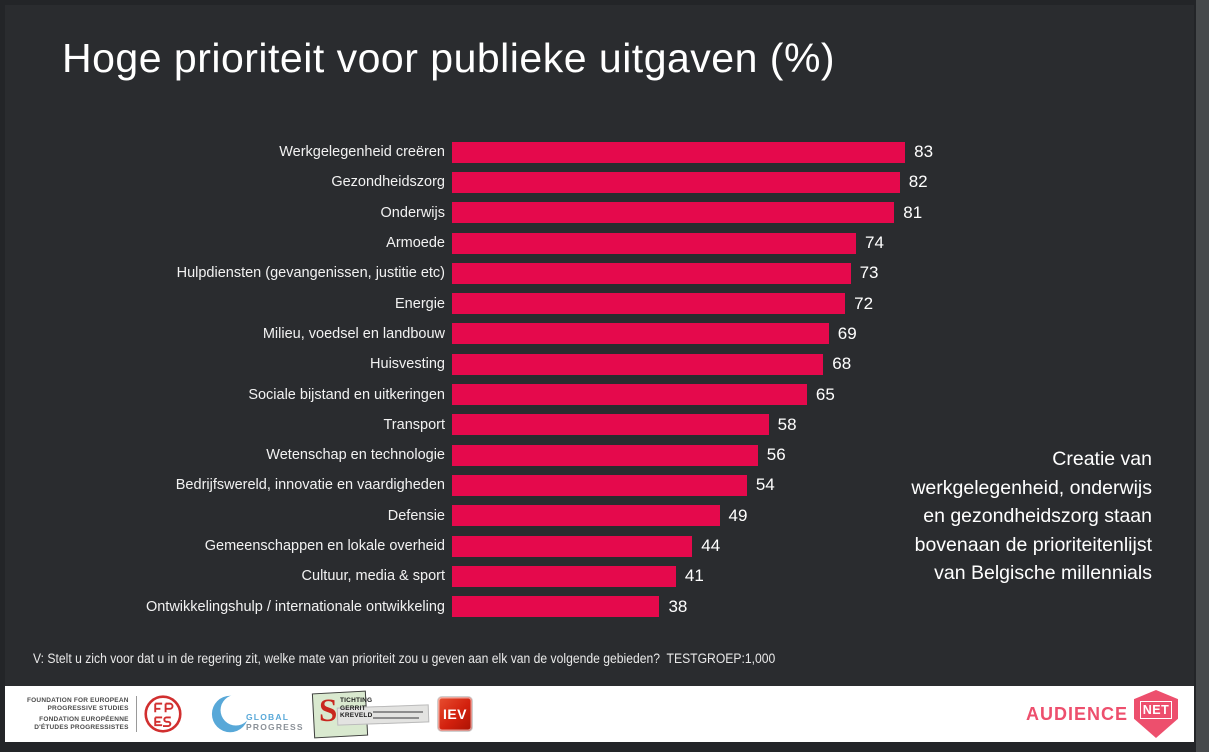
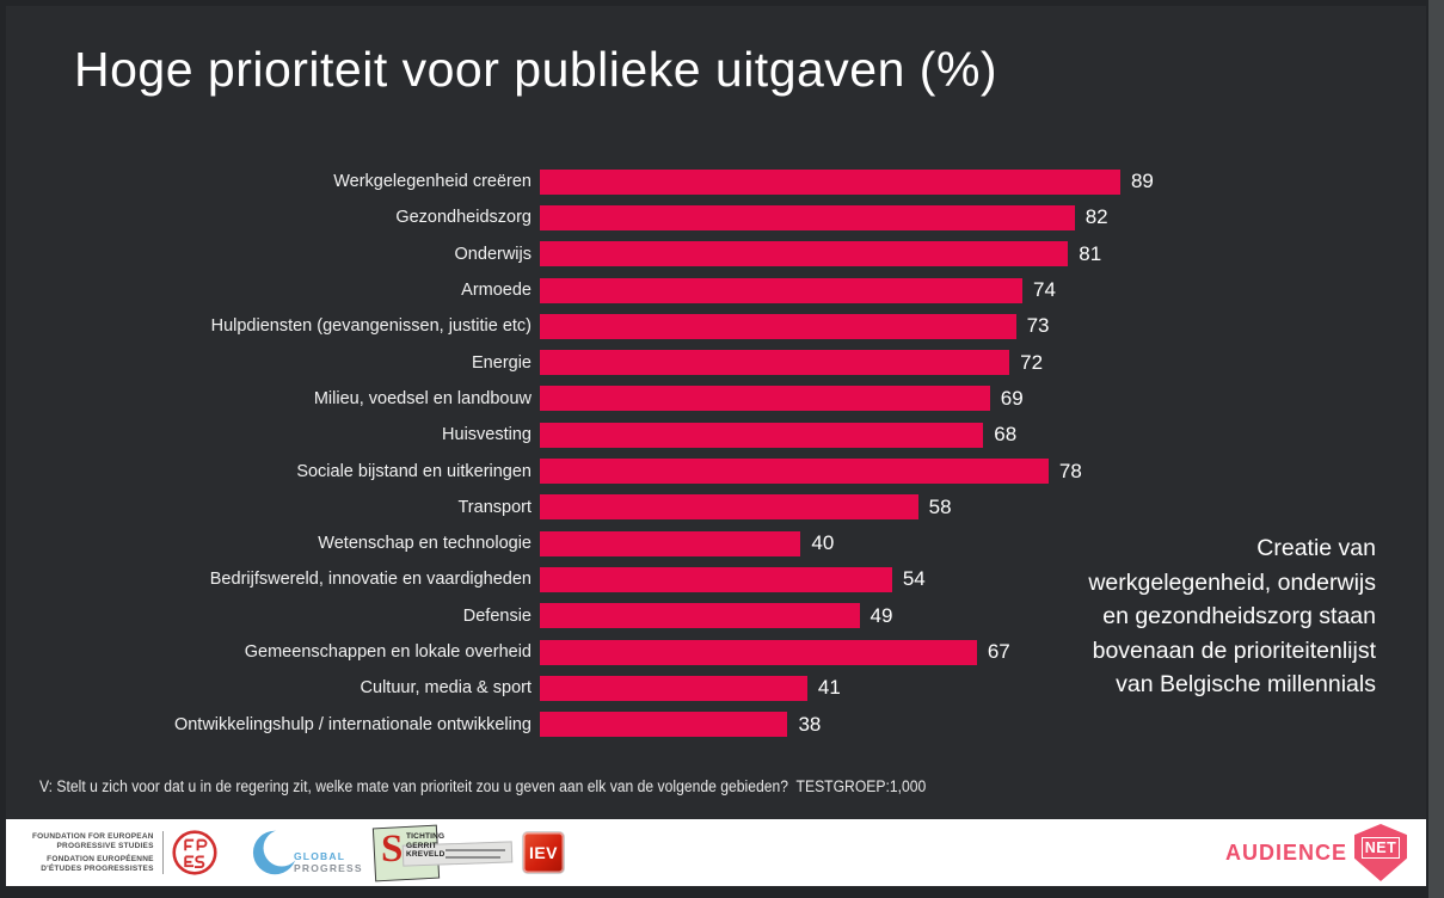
Werkgelegenheid creëren: 83 -> 89
Sociale bijstand en uitkeringen: 65 -> 78
Wetenschap en technologie: 56 -> 40
Gemeenschappen en lokale overheid: 44 -> 67
